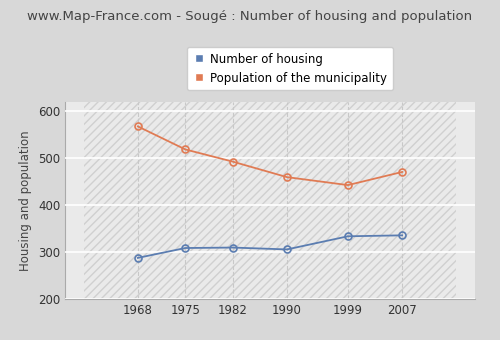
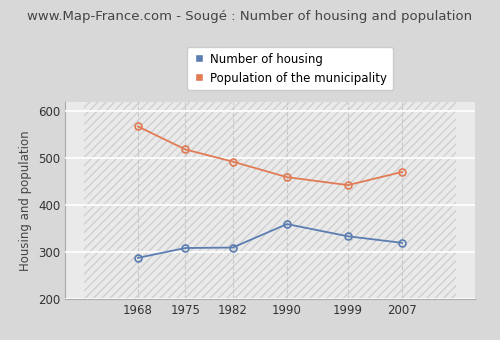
Number of housing/1990: 306 -> 360
Number of housing/2007: 336 -> 320
